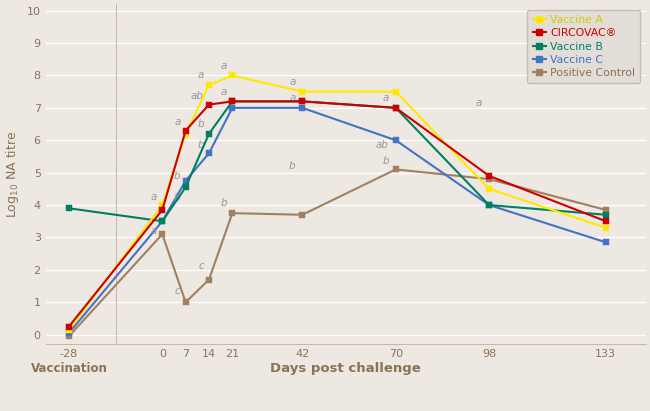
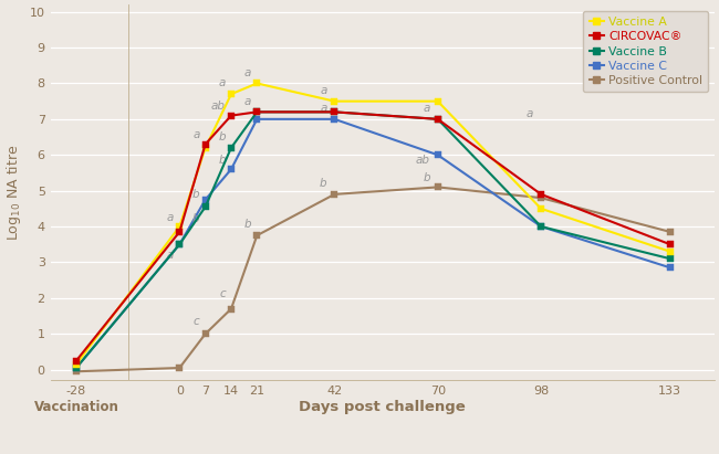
Vaccine B/-28: 3.90 -> 0.05
Positive Control/0: 3.10 -> 0.05
Positive Control/42: 3.70 -> 4.90
Vaccine B/133: 3.70 -> 3.10
